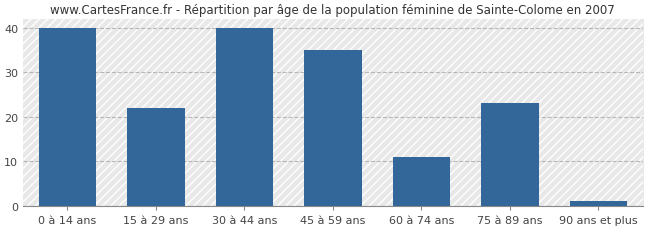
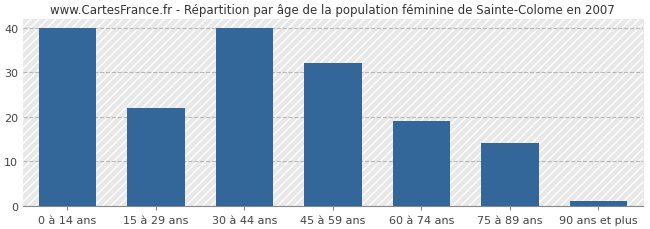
45 à 59 ans: 35 -> 32
60 à 74 ans: 11 -> 19
75 à 89 ans: 23 -> 14
